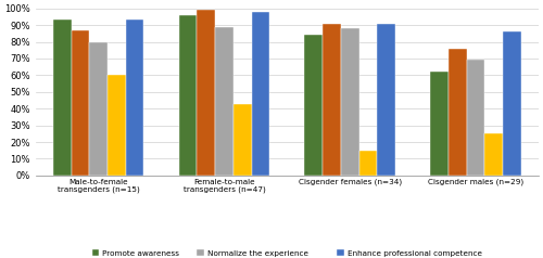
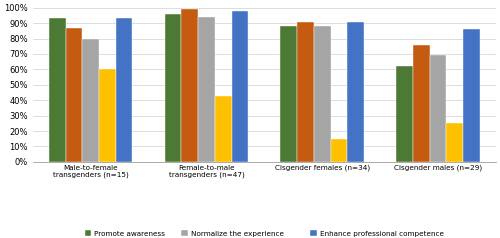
Normalize the experience/Female-to-male transgenders (n=47): 89% -> 94%
Promote awareness/Cisgender females (n=34): 84% -> 88%
